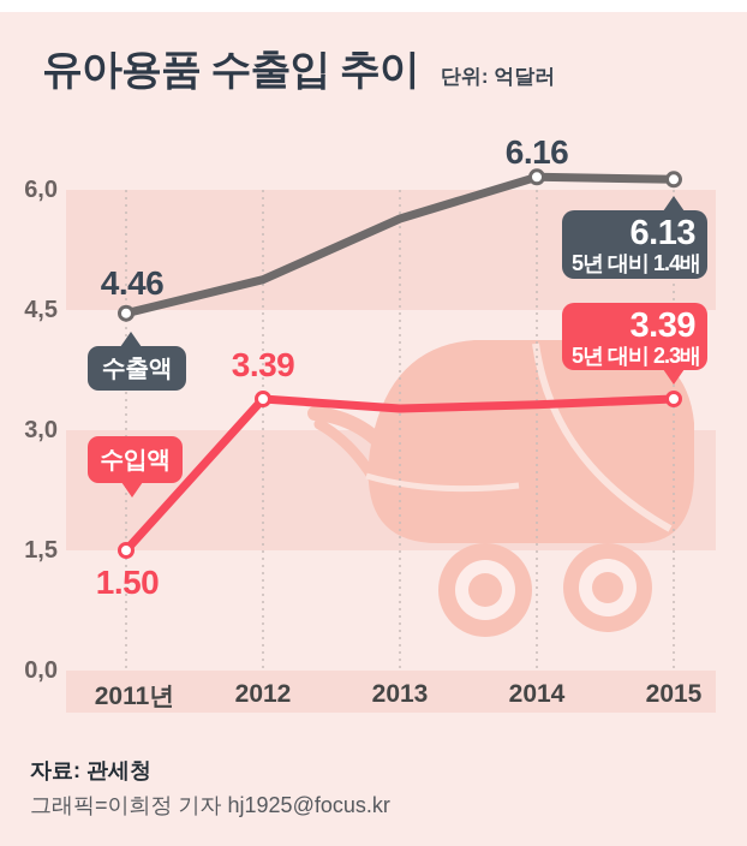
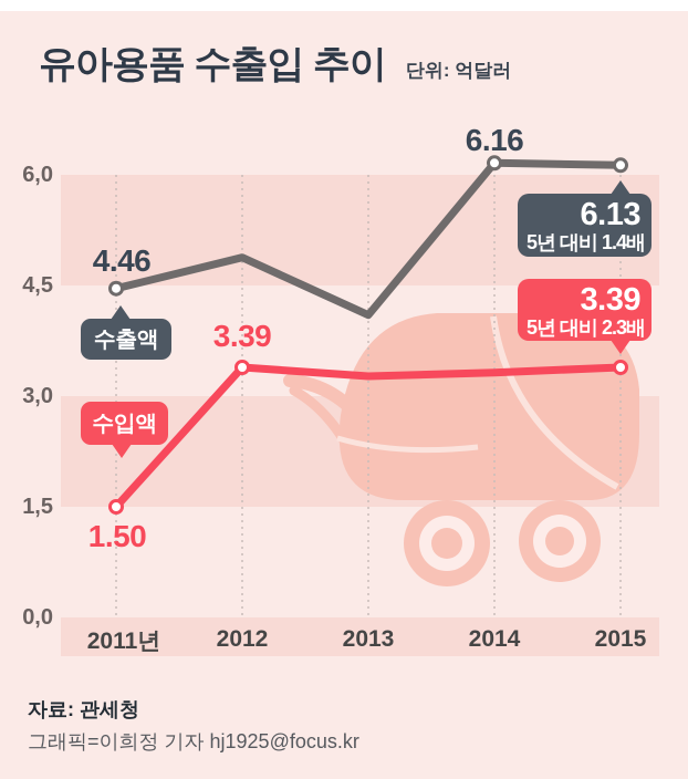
수출액/2013: 5,6 -> 4,1
